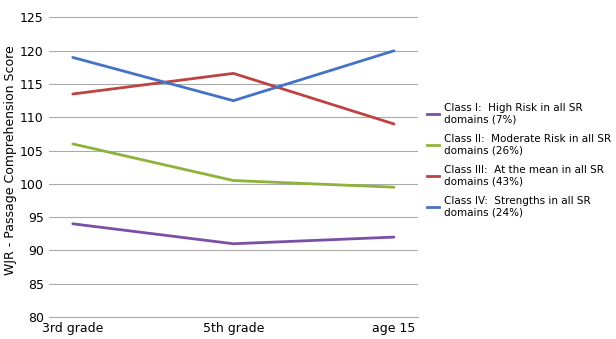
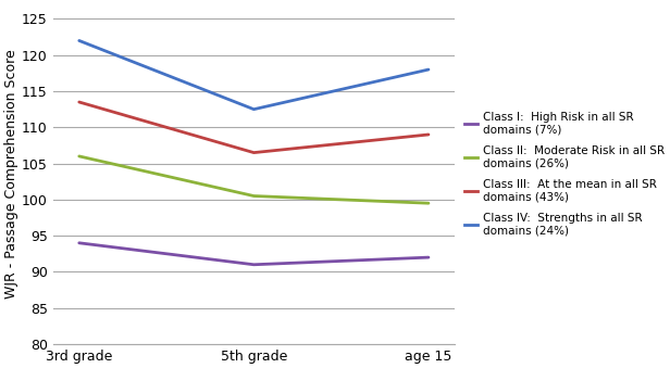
Class IV: Strengths in all SR domains (24%)/3rd grade: 119.0 -> 122.0
Class III: At the mean in all SR domains (43%)/5th grade: 116.6 -> 106.5
Class IV: Strengths in all SR domains (24%)/age 15: 120.0 -> 118.0
